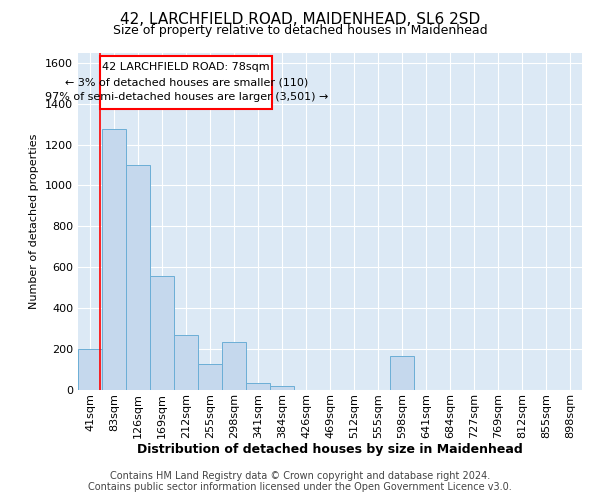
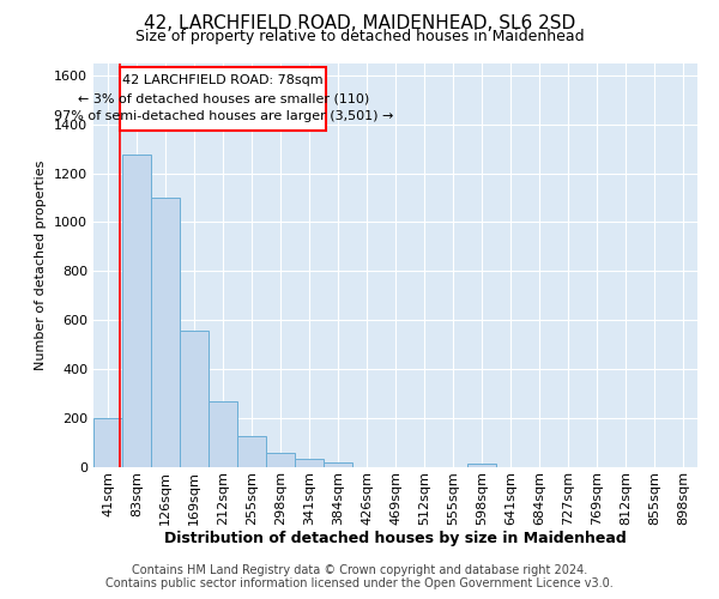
298sqm: 235 -> 60
598sqm: 165 -> 15
